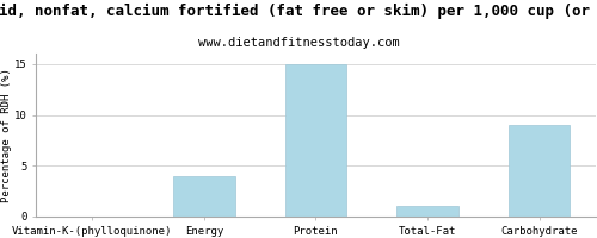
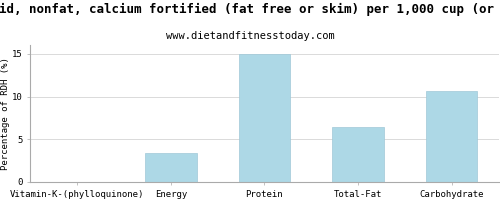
Energy: 4.0 -> 3.4
Total-Fat: 1.1 -> 6.4
Carbohydrate: 9.0 -> 10.6
